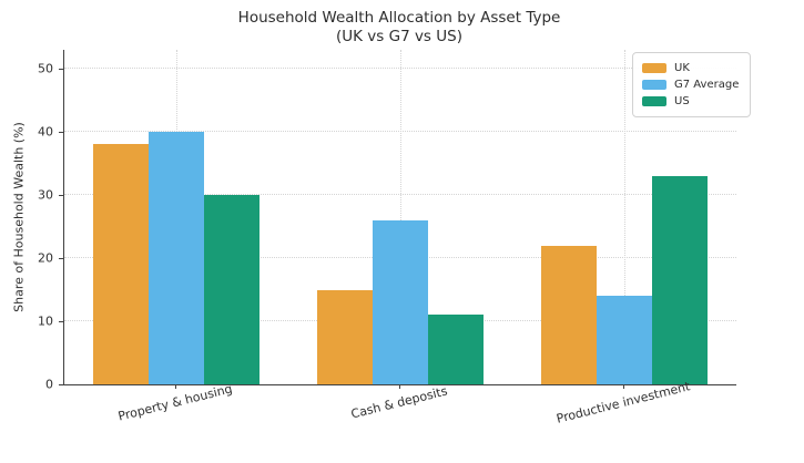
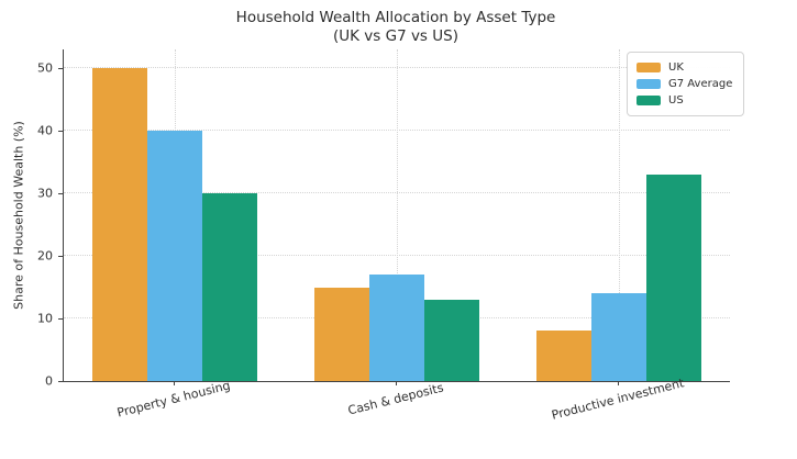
UK/Property & housing: 38 -> 50
G7 Average/Cash & deposits: 26 -> 17
US/Cash & deposits: 11 -> 13
UK/Productive investment: 22 -> 8
